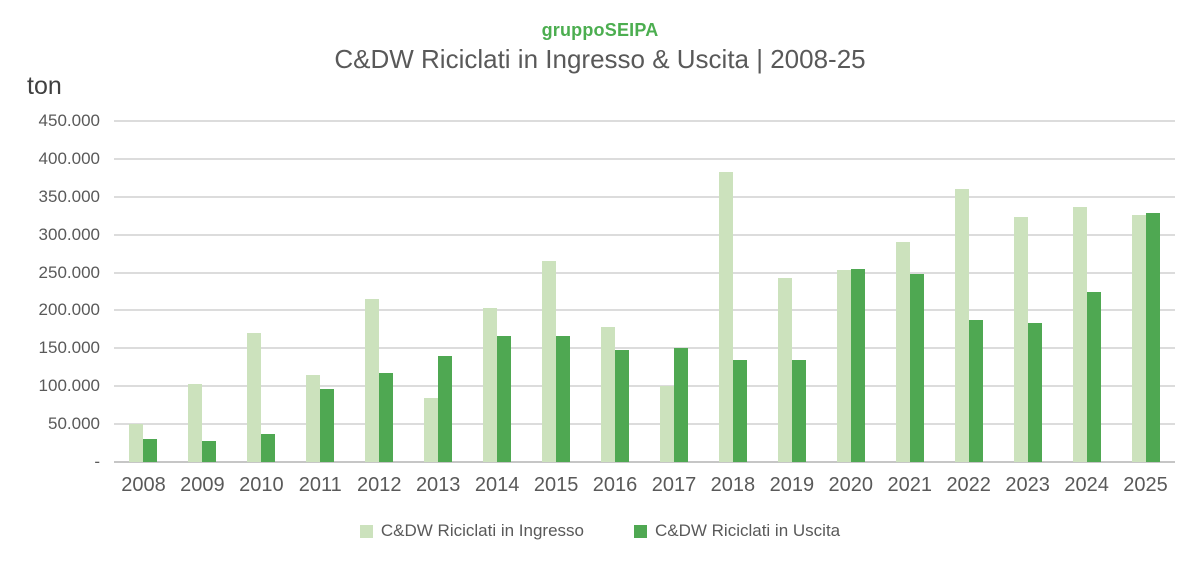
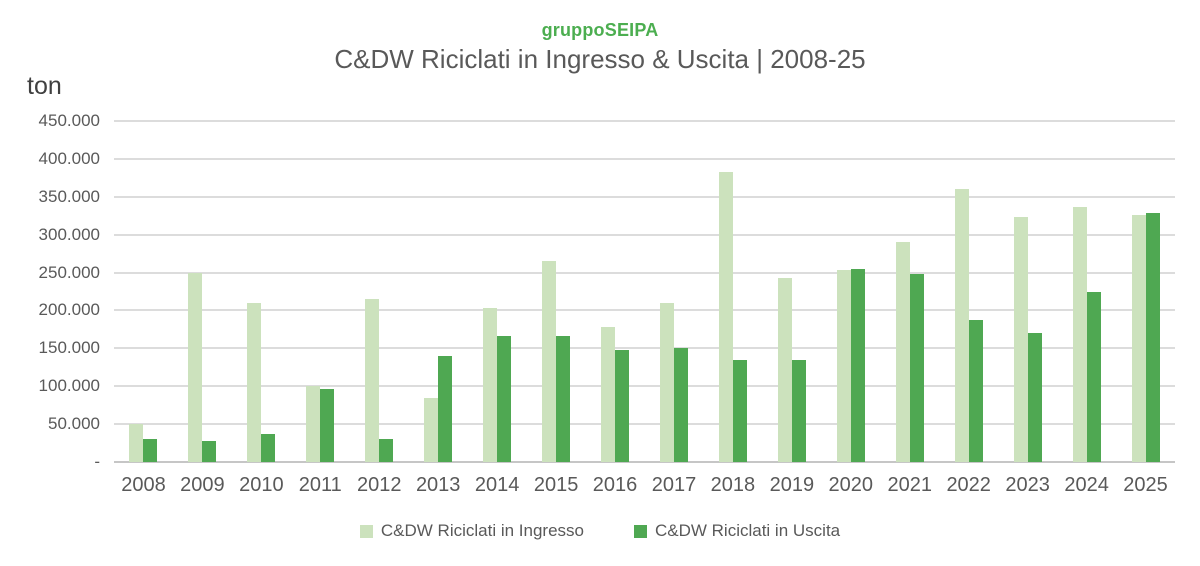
C&DW Riciclati in Ingresso/2009: 100000 -> 250000
C&DW Riciclati in Ingresso/2010: 170000 -> 210000
C&DW Riciclati in Ingresso/2011: 120000 -> 100000
C&DW Riciclati in Uscita/2012: 120000 -> 30000
C&DW Riciclati in Ingresso/2017: 100000 -> 210000
C&DW Riciclati in Uscita/2023: 180000 -> 170000
